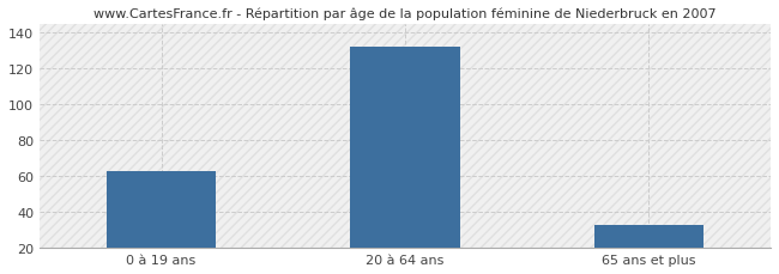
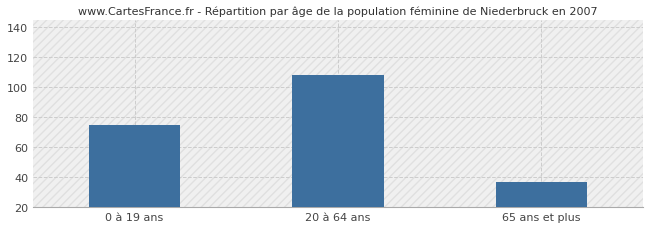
0 à 19 ans: 63 -> 75
20 à 64 ans: 132 -> 108
65 ans et plus: 33 -> 37
